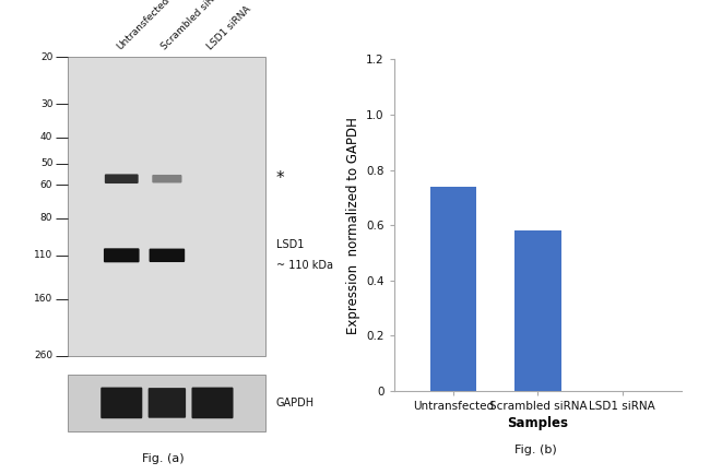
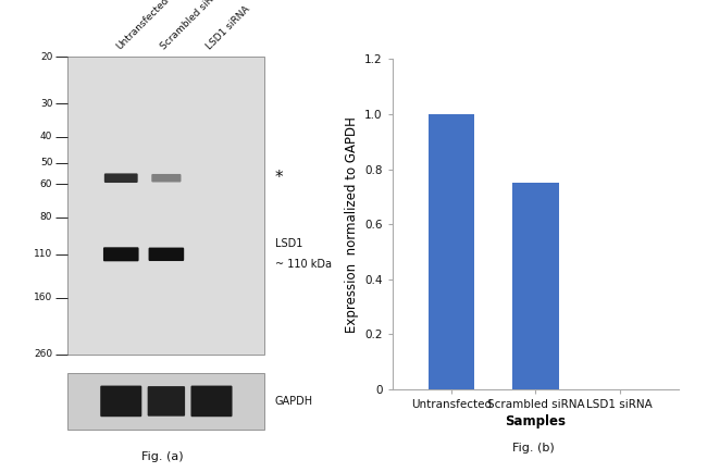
Untransfected: 0.74 -> 1.00
Scrambled siRNA: 0.58 -> 0.75
